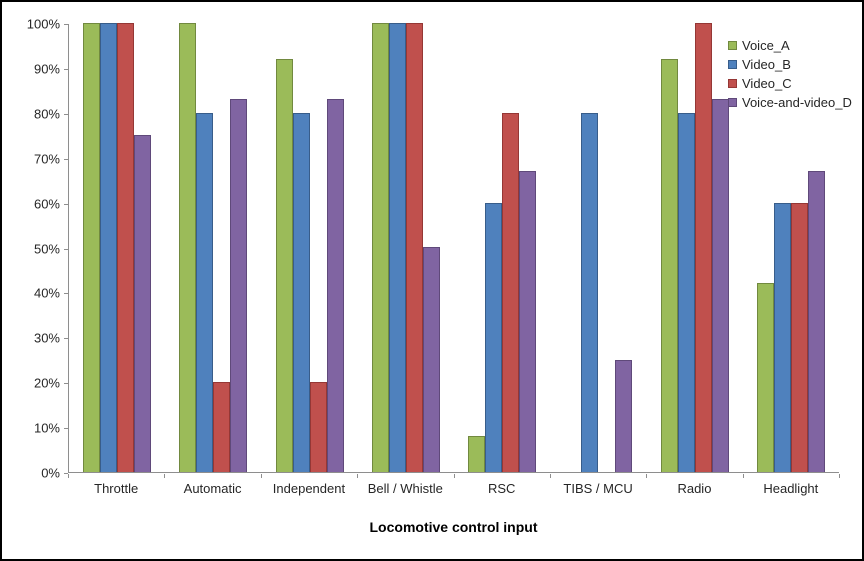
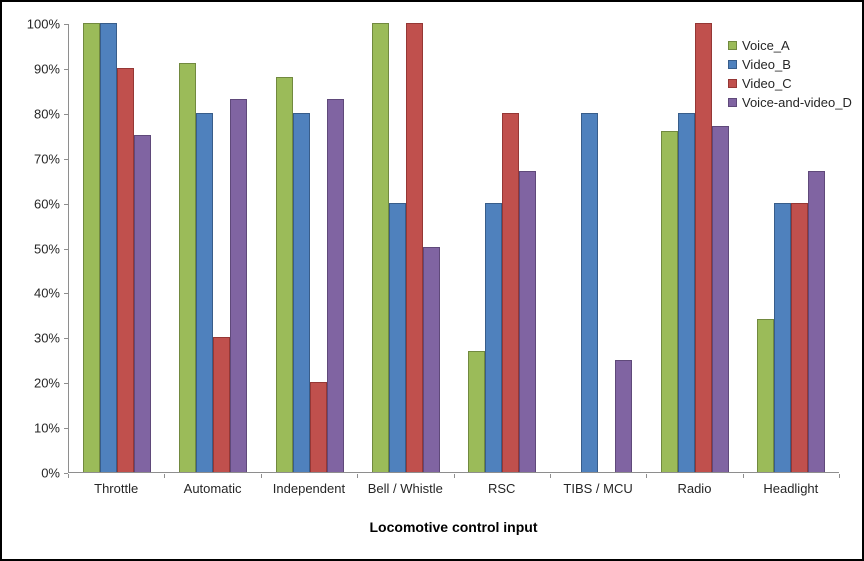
Video_C/Throttle: 100% -> 90%
Voice_A/Automatic: 100% -> 91%
Video_C/Automatic: 20% -> 30%
Voice_A/Independent: 92% -> 88%
Video_B/Bell / Whistle: 100% -> 60%
Voice_A/RSC: 8% -> 27%
Voice_A/Radio: 92% -> 76%
Voice-and-video_D/Radio: 83% -> 77%
Voice_A/Headlight: 42% -> 34%
